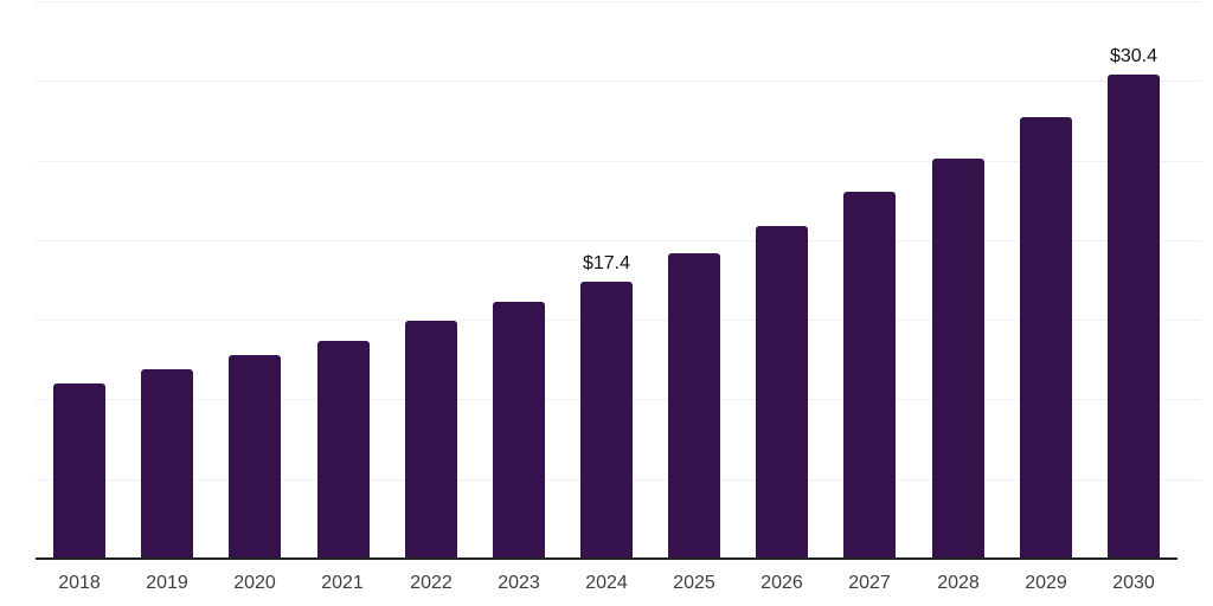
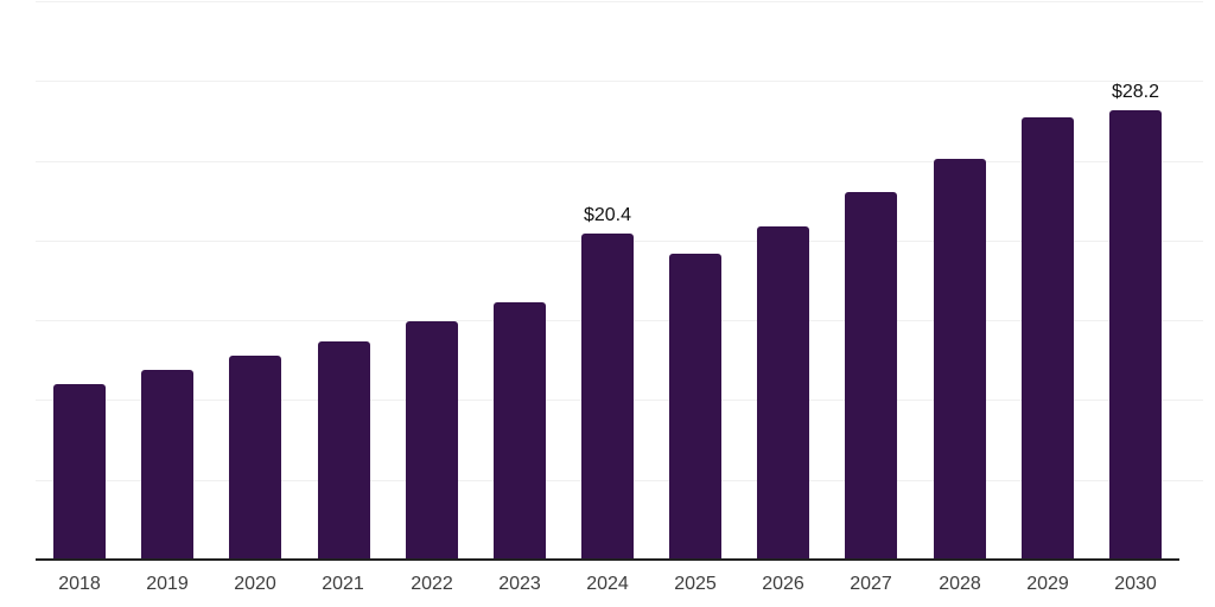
2024: $17.4 -> $20.4
2030: $30.4 -> $28.2
